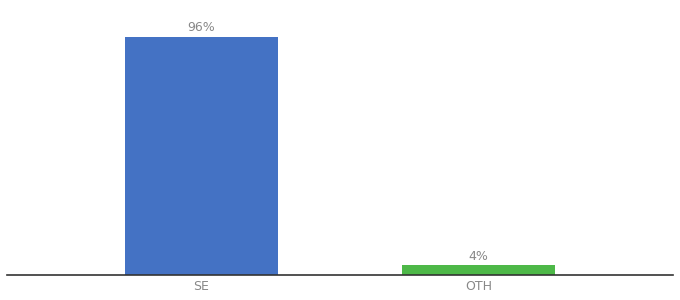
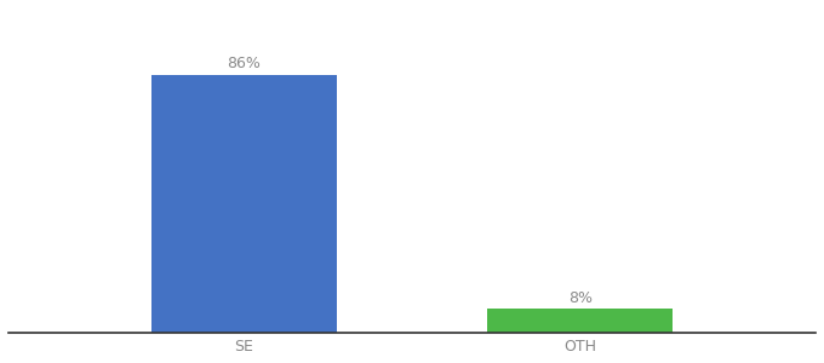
SE: 96% -> 86%
OTH: 4% -> 8%
